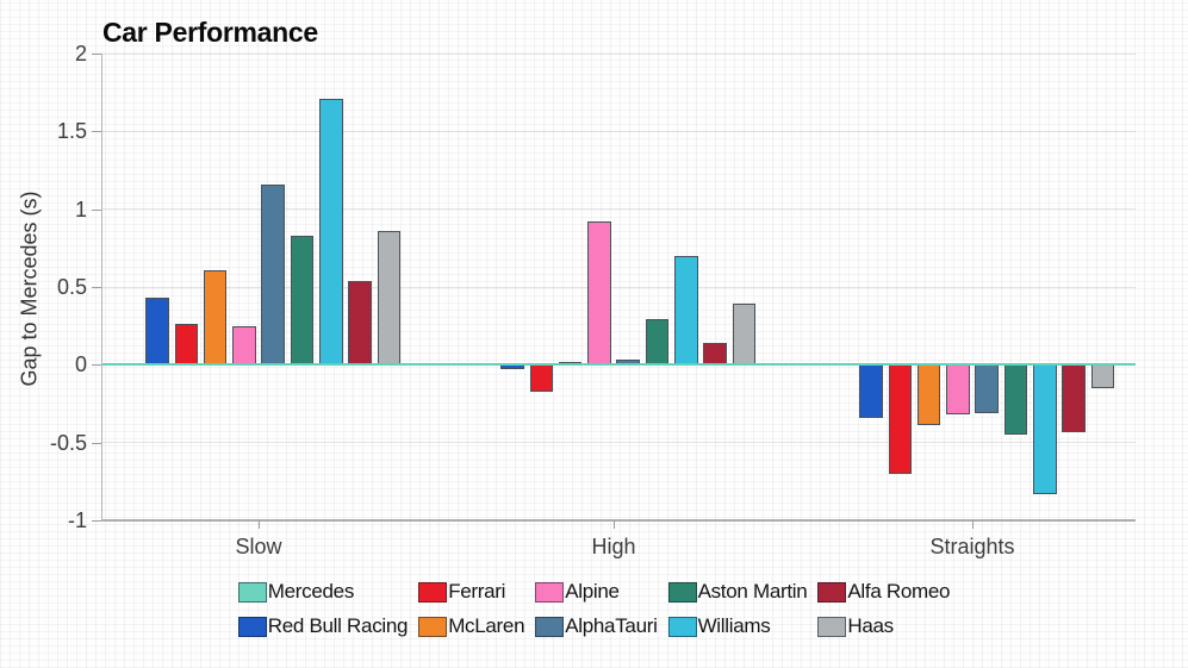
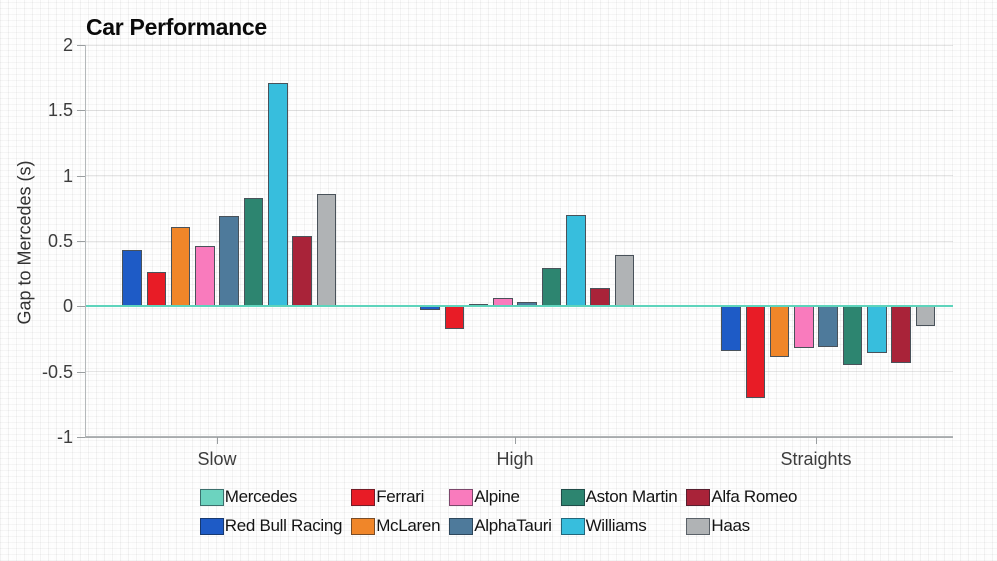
Alpine/Slow: 0.25 -> 0.46
AlphaTauri/Slow: 1.16 -> 0.69
Alpine/High: 0.92 -> 0.06
Williams/Straights: -0.83 -> -0.36
